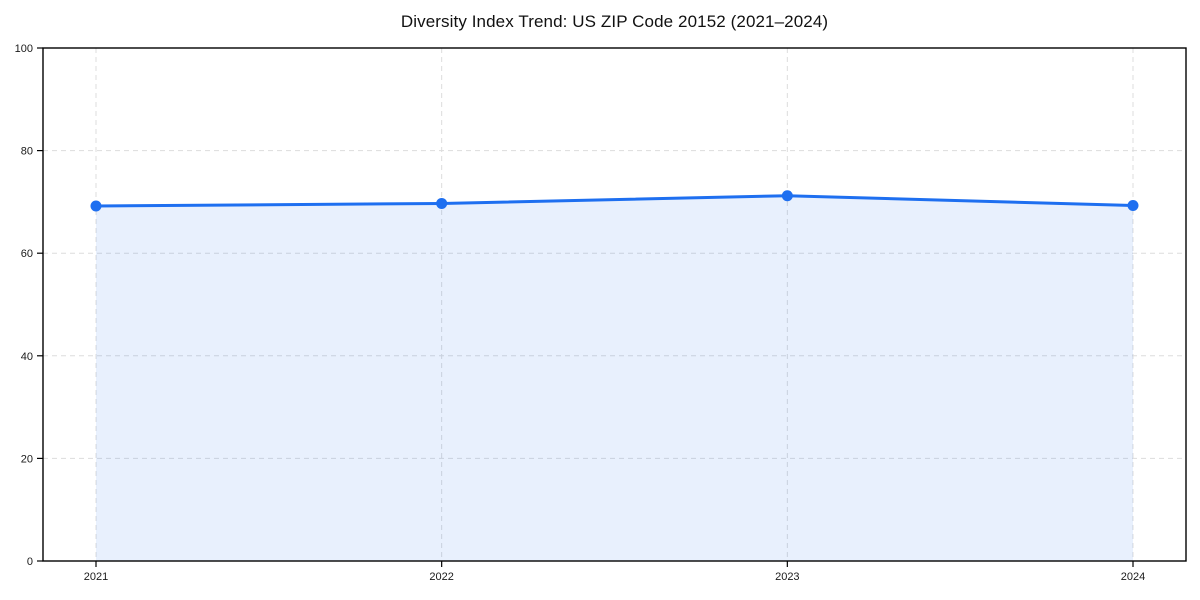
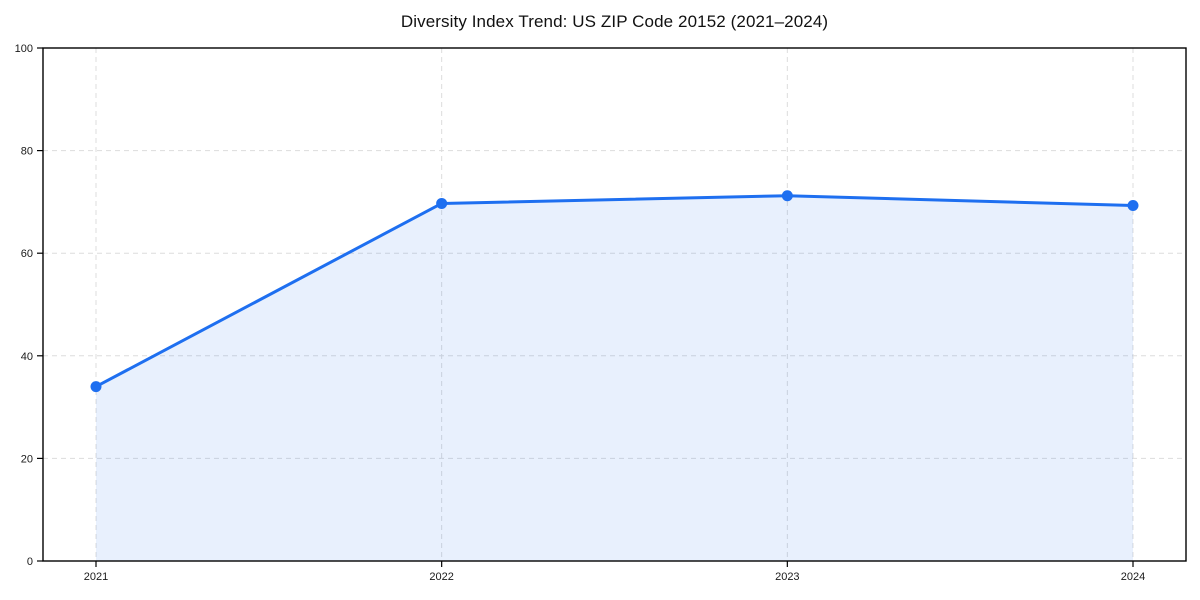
2021: 69 -> 34
